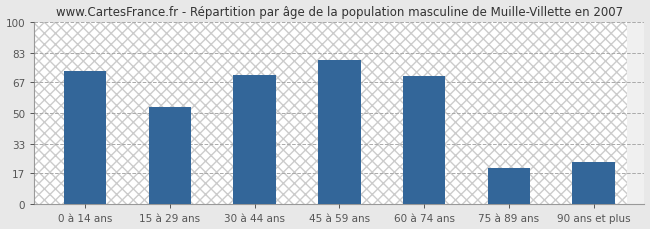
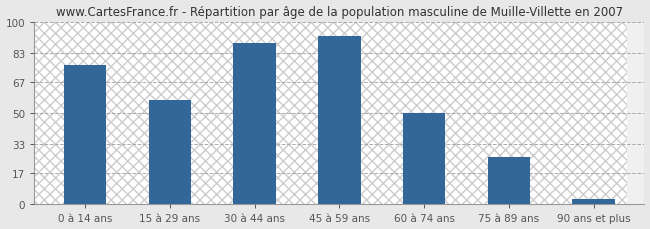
0 à 14 ans: 73 -> 76
15 à 29 ans: 53 -> 57
30 à 44 ans: 71 -> 88
45 à 59 ans: 79 -> 92
60 à 74 ans: 70 -> 50
75 à 89 ans: 20 -> 26
90 ans et plus: 23 -> 3
